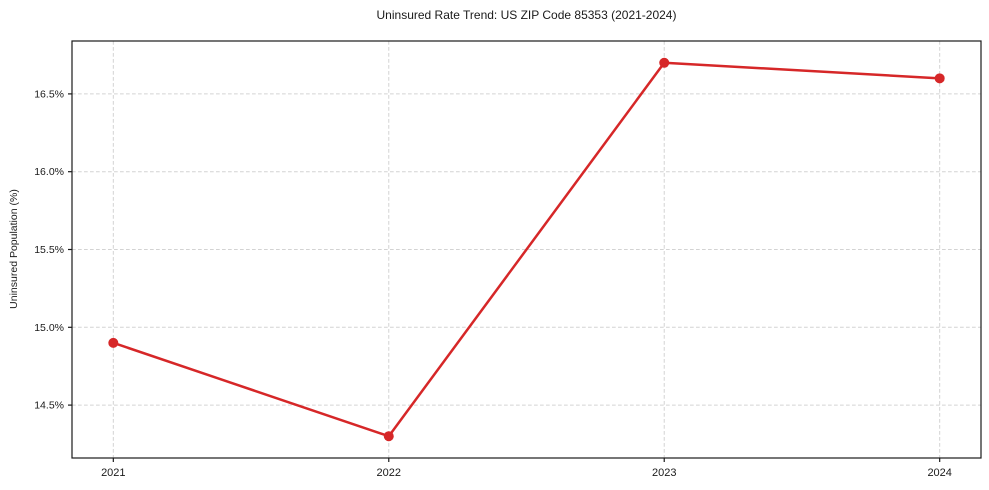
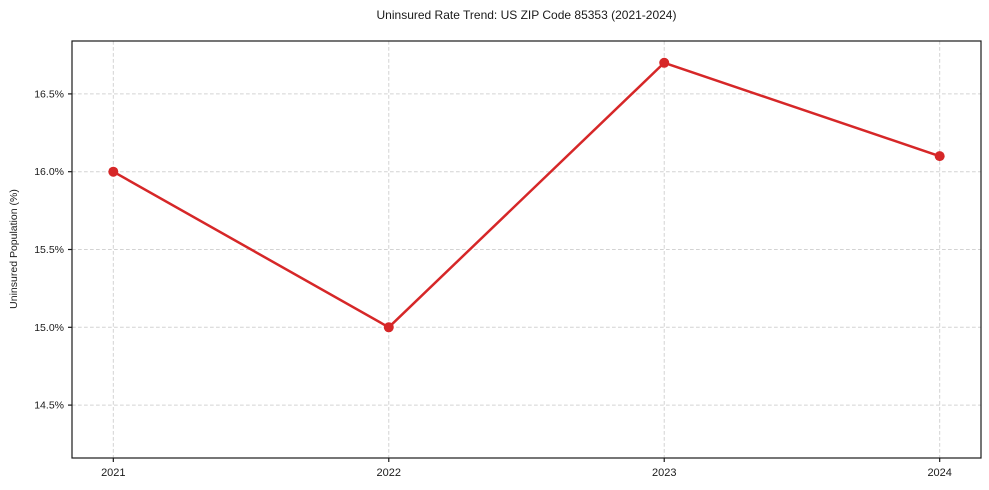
2021: 14.9% -> 16.0%
2022: 14.3% -> 15.0%
2024: 16.6% -> 16.1%
